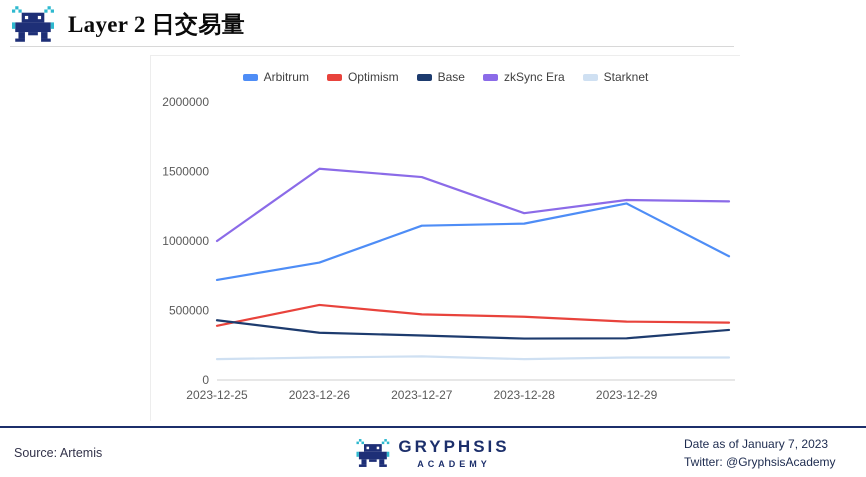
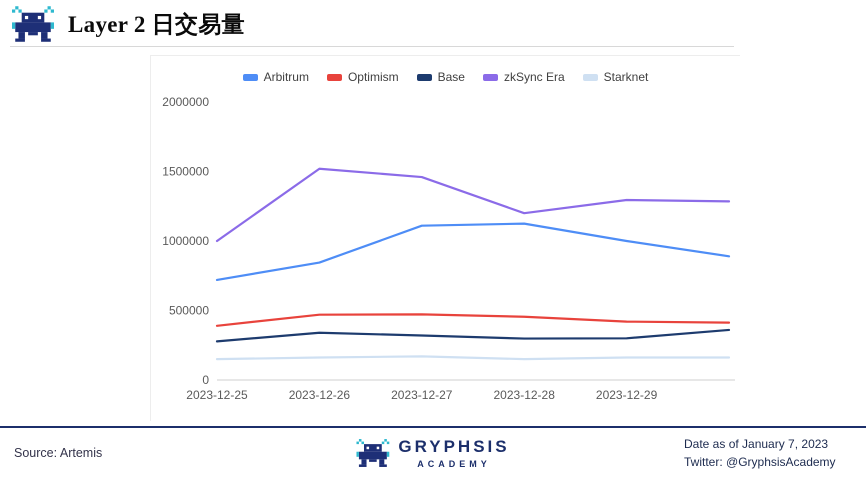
Base/2023-12-25: 430000 -> 280000
Optimism/2023-12-26: 540000 -> 470000
Arbitrum/2023-12-29: 1270000 -> 1000000
